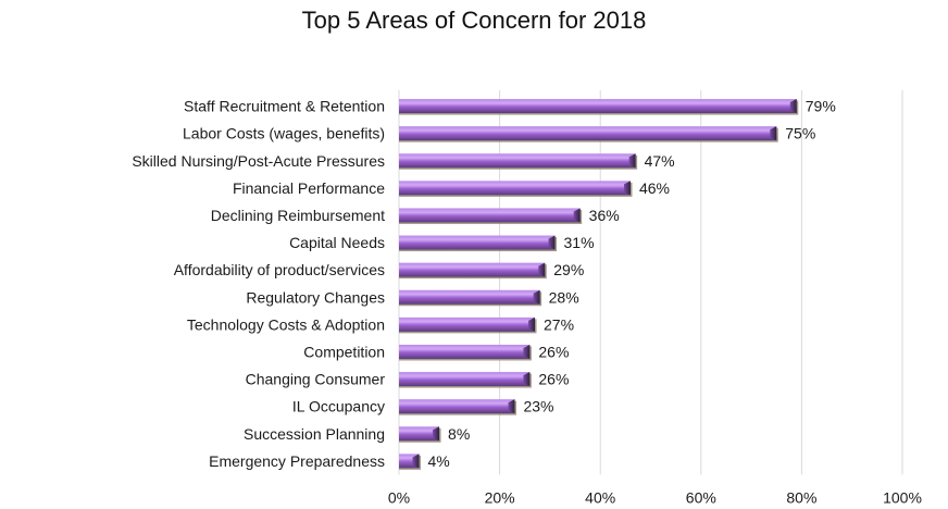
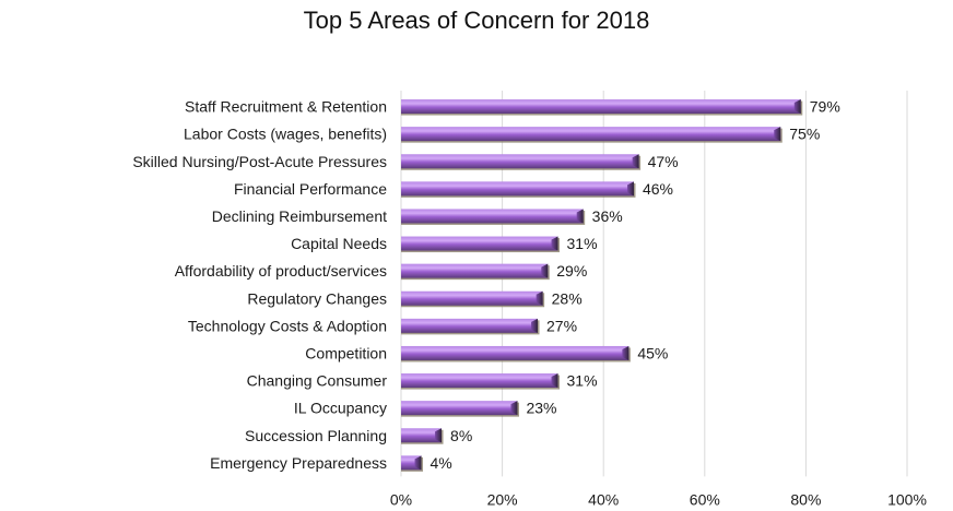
Competition: 26% -> 45%
Changing Consumer: 26% -> 31%
